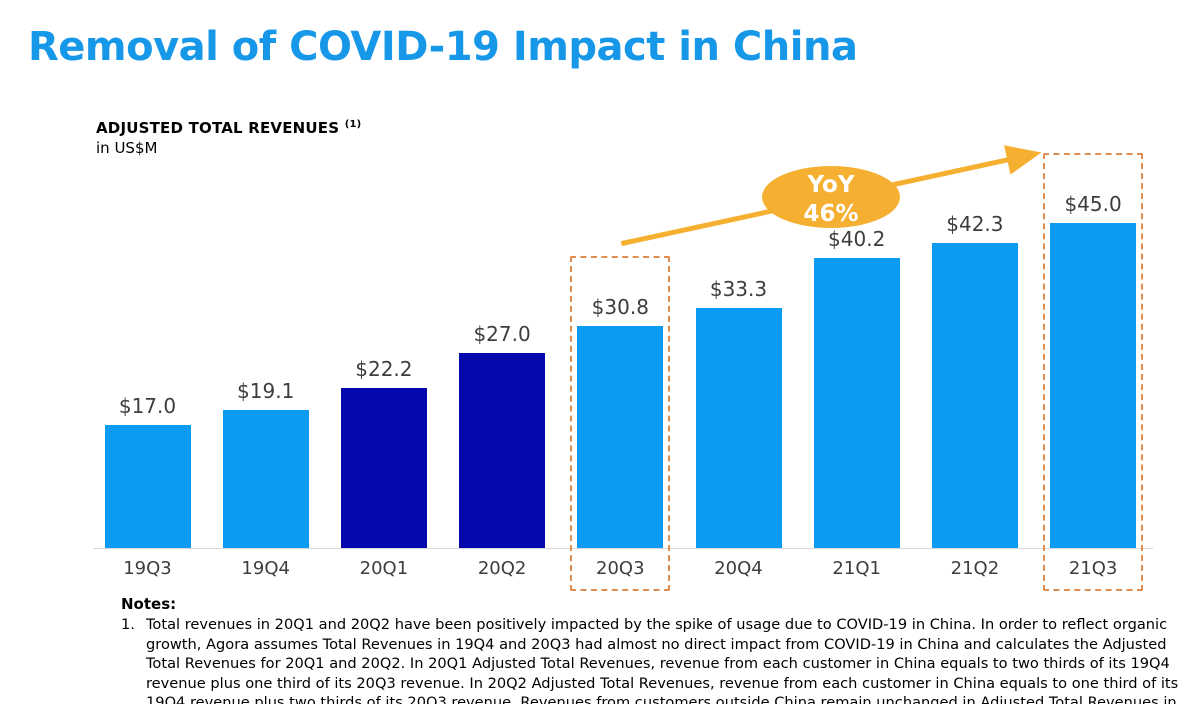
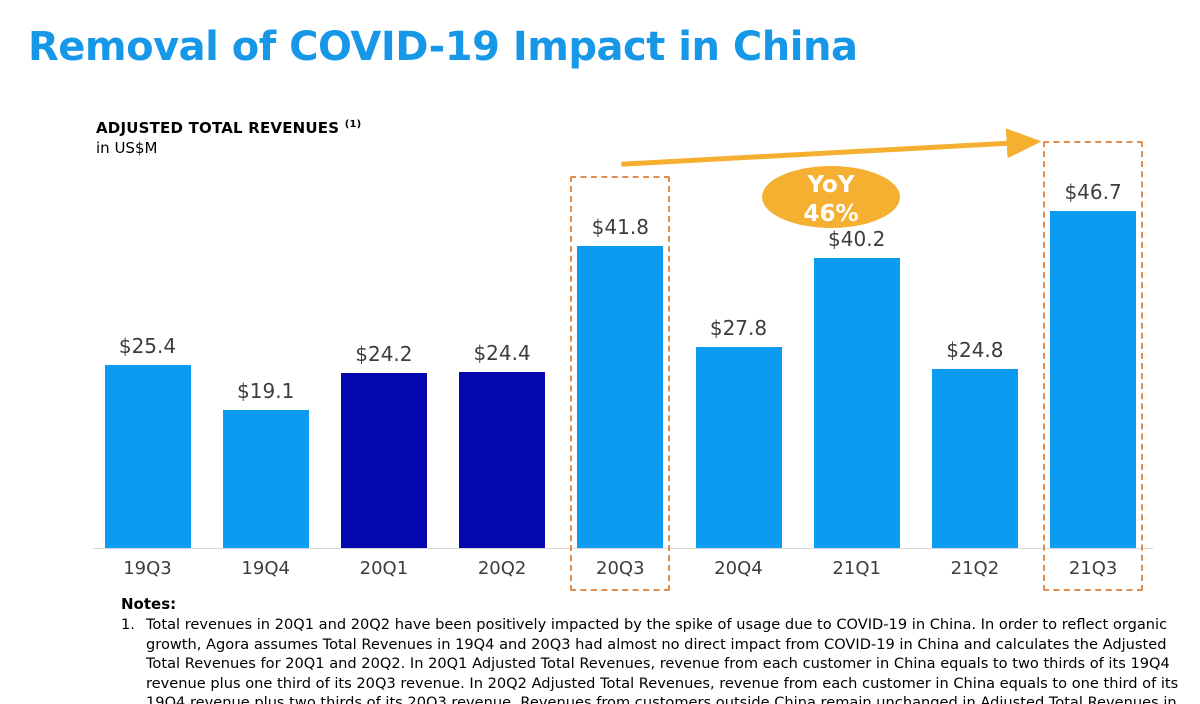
19Q3: $17.0 -> $25.4
20Q1: $22.2 -> $24.2
20Q2: $27.0 -> $24.4
20Q3: $30.8 -> $41.8
20Q4: $33.3 -> $27.8
21Q2: $42.3 -> $24.8
21Q3: $45.0 -> $46.7
